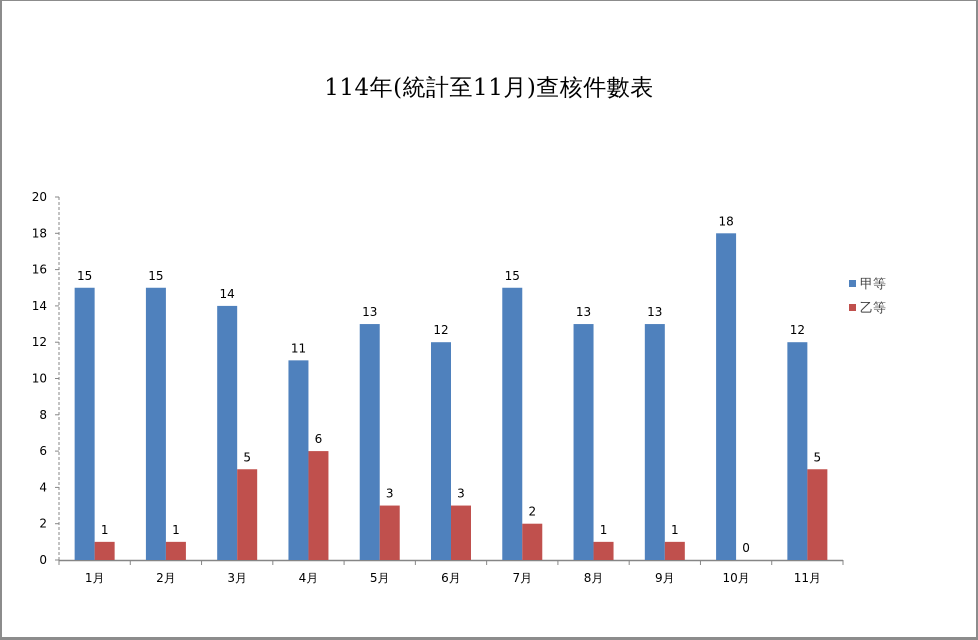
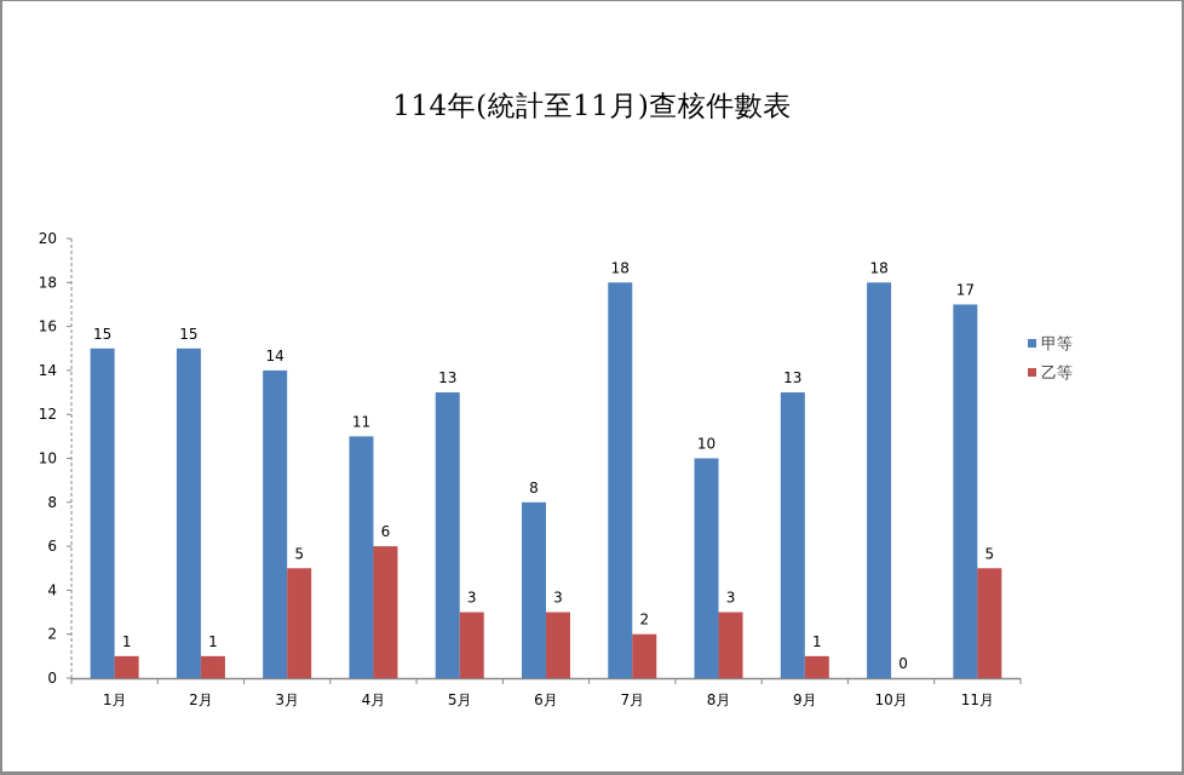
甲等/6月: 12 -> 8
甲等/7月: 15 -> 18
甲等/8月: 13 -> 10
乙等/8月: 1 -> 3
甲等/11月: 12 -> 17
